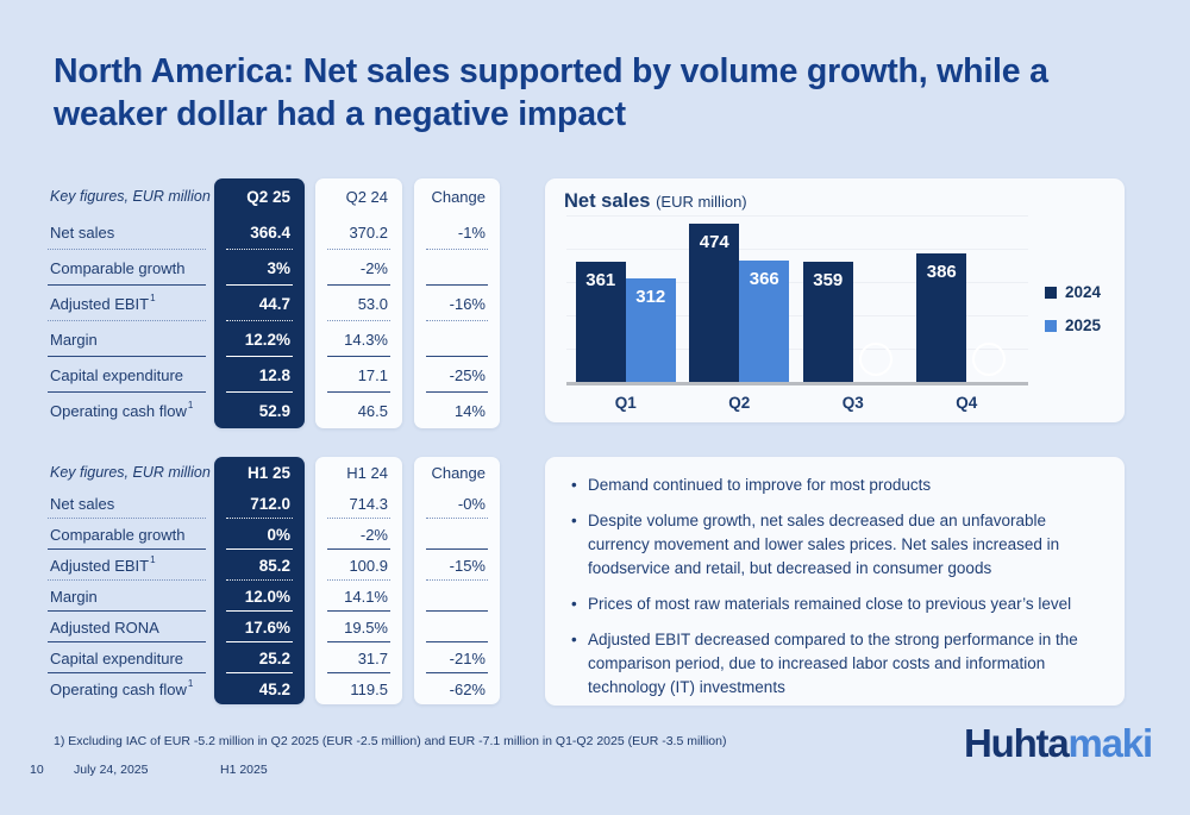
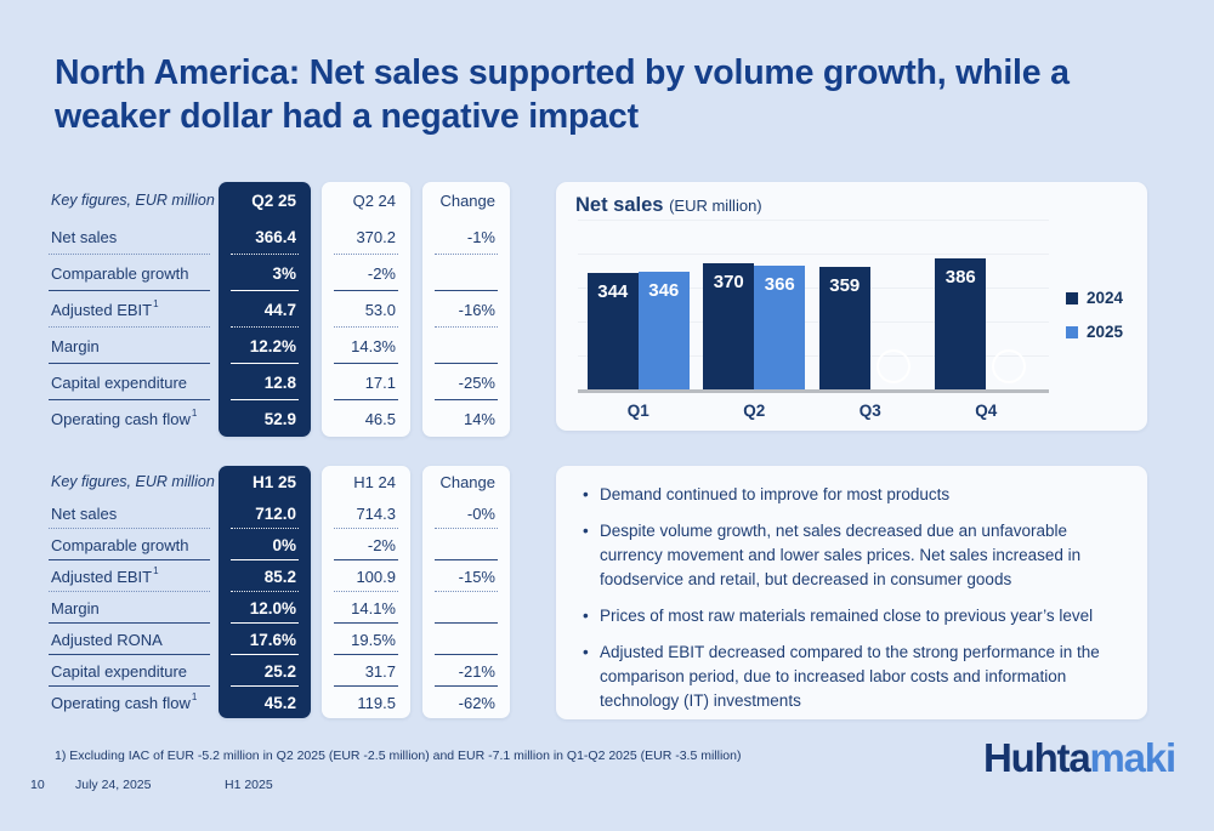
2024/Q1: 361 -> 344
2025/Q1: 312 -> 346
2024/Q2: 474 -> 370
